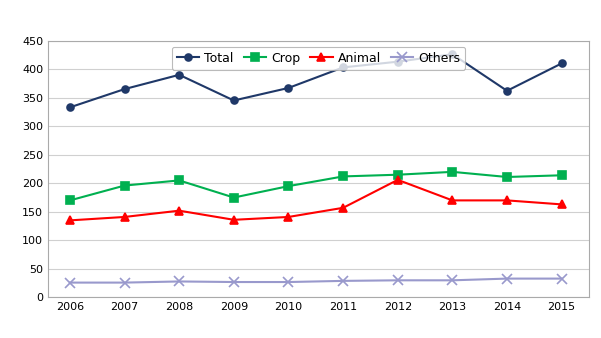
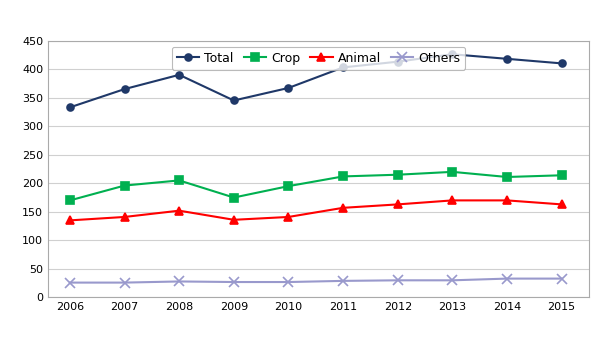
Animal/2012: 206 -> 163
Total/2014: 362 -> 418
